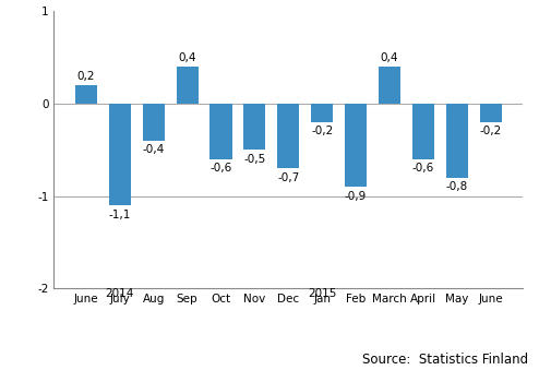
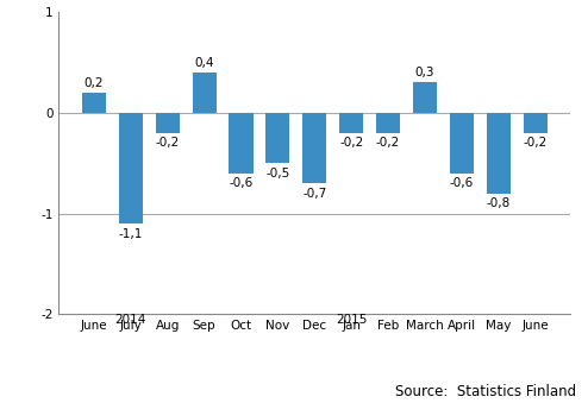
Aug: -0,4 -> -0,2
Feb: -0,9 -> -0,2
March: 0,4 -> 0,3
